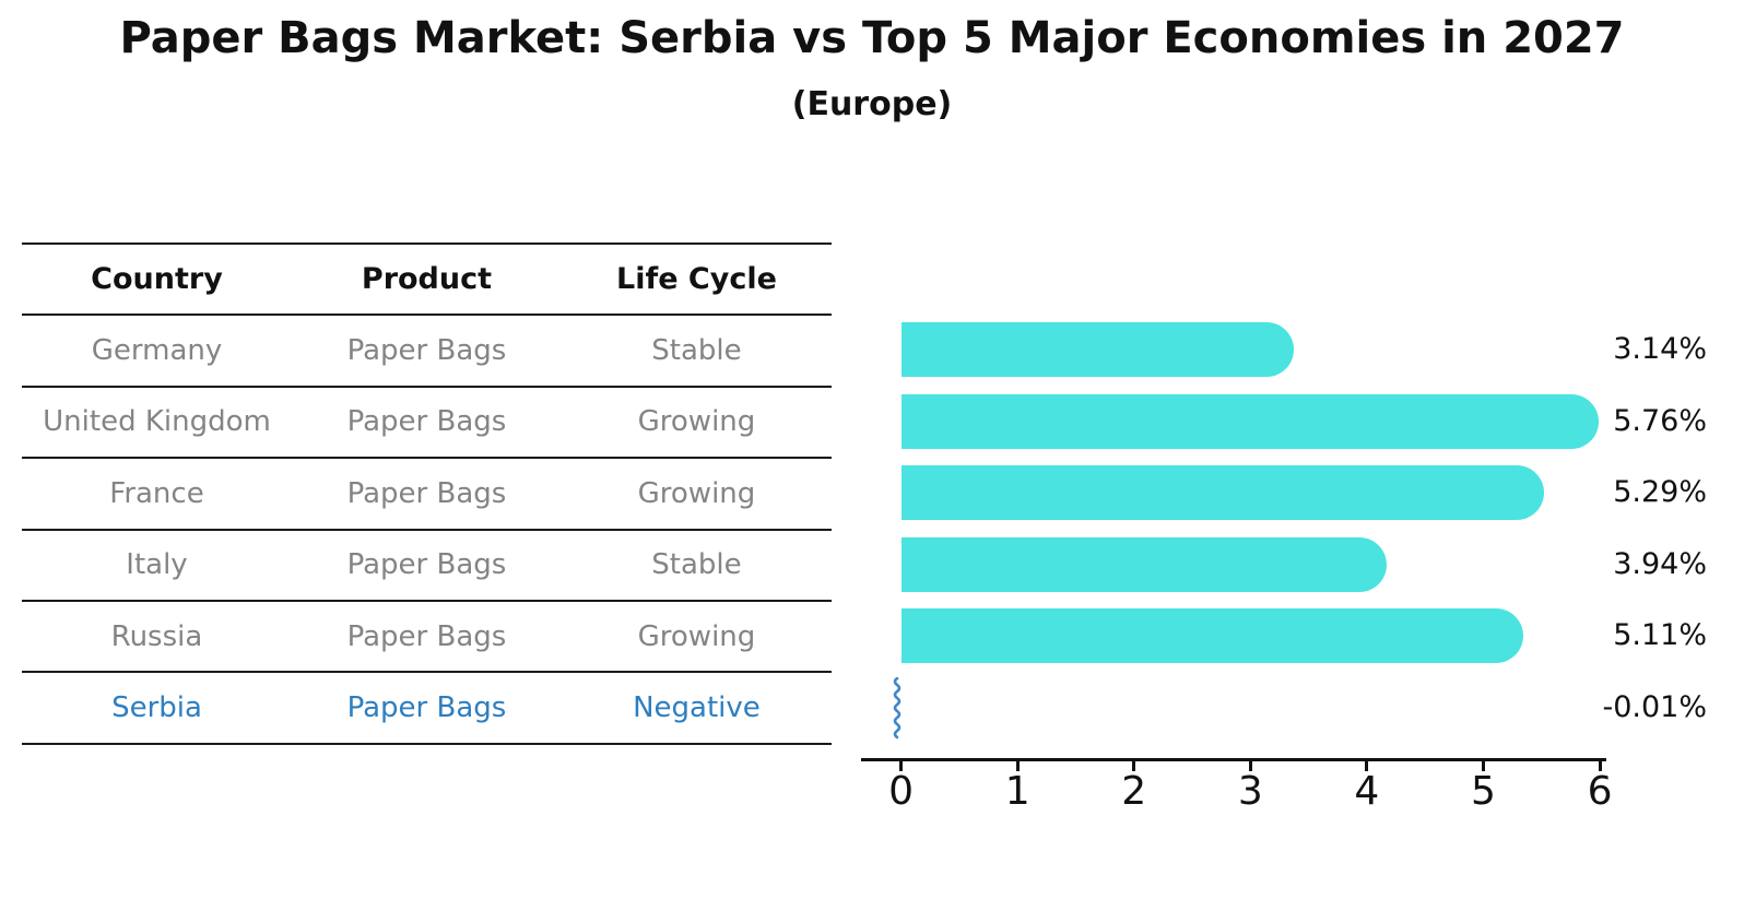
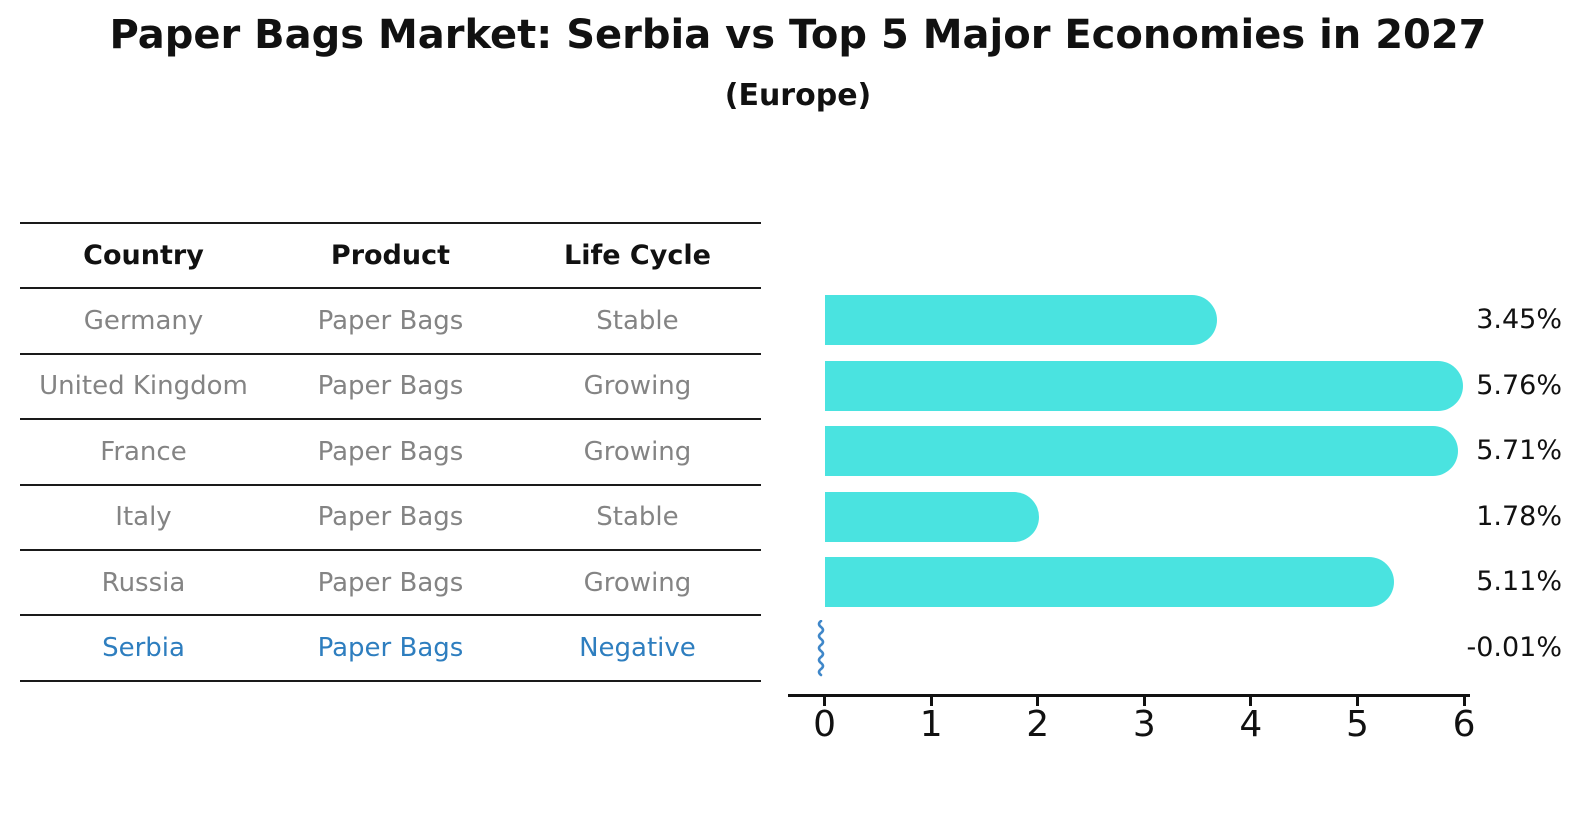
Germany: 3.14% -> 3.45%
France: 5.29% -> 5.71%
Italy: 3.94% -> 1.78%
